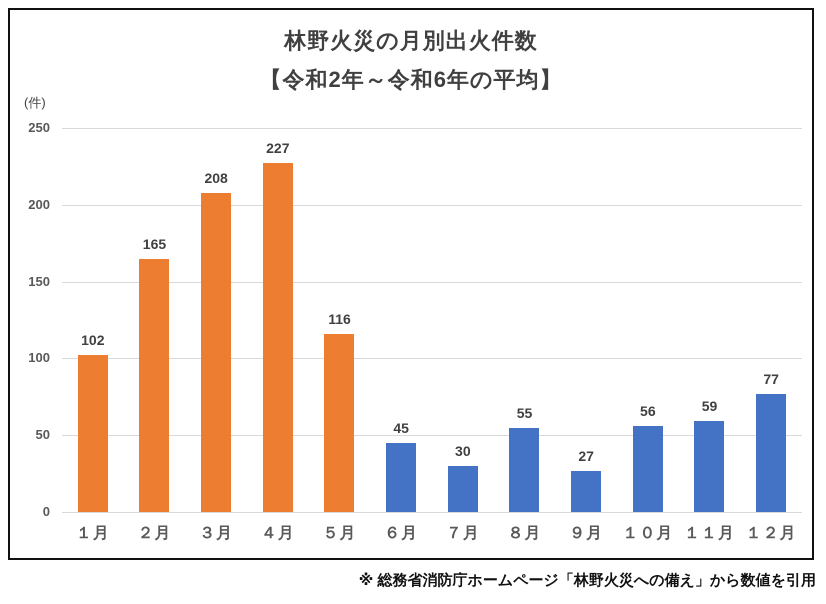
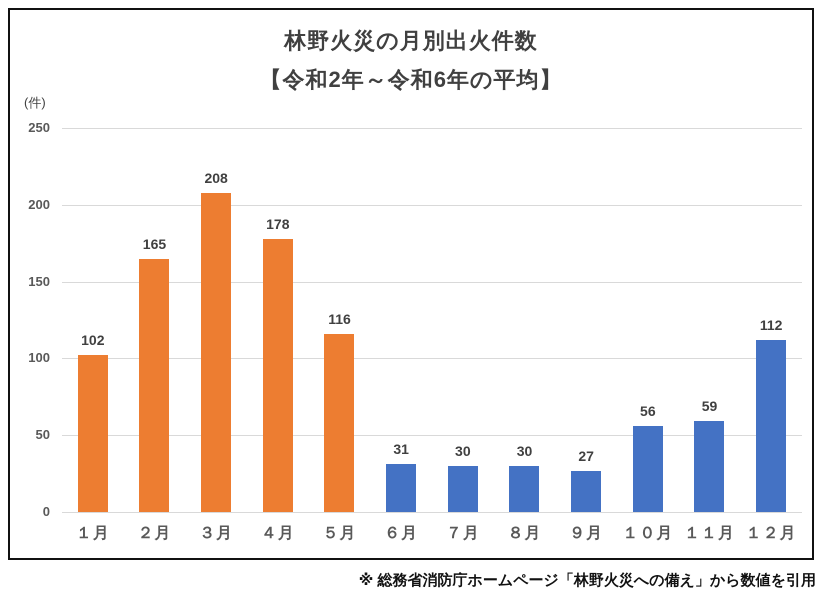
４月: 227 -> 178
６月: 45 -> 31
８月: 55 -> 30
１２月: 77 -> 112
